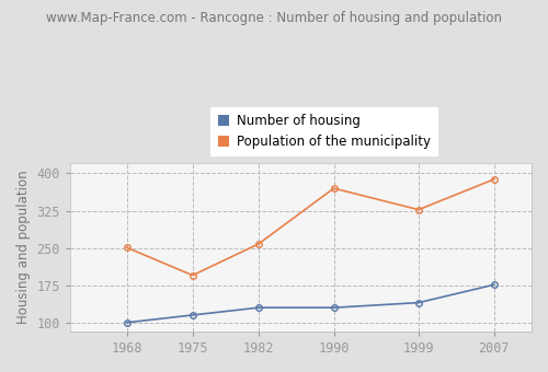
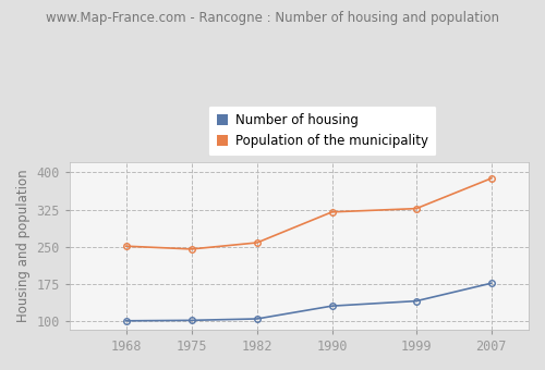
Number of housing/1975: 115 -> 101
Population of the municipality/1975: 195 -> 245
Number of housing/1982: 130 -> 104
Population of the municipality/1990: 370 -> 320
